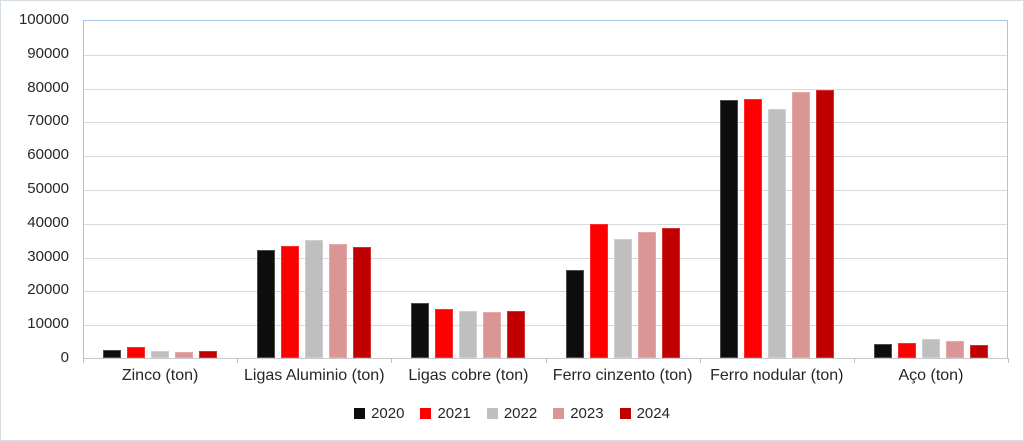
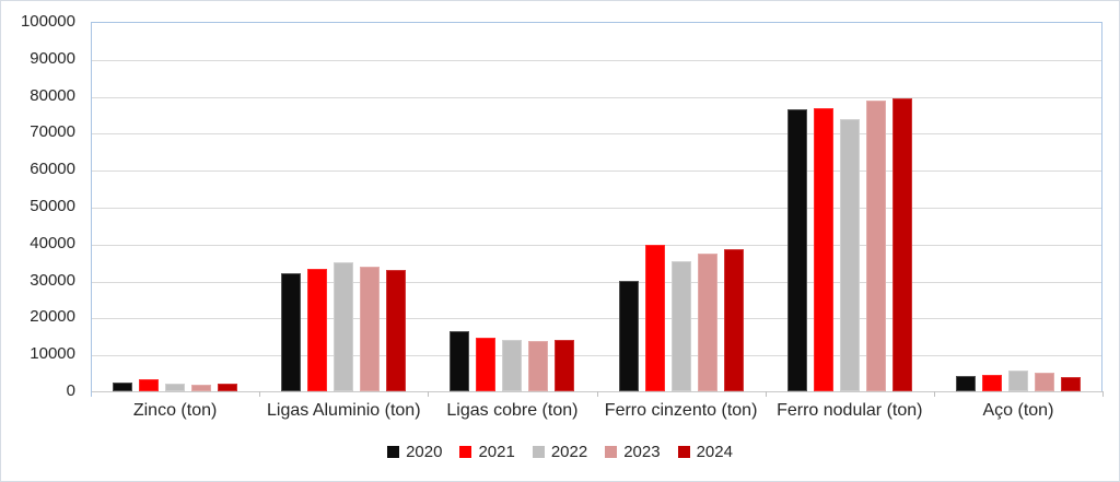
2020/Ferro cinzento (ton): 26000 -> 30000
